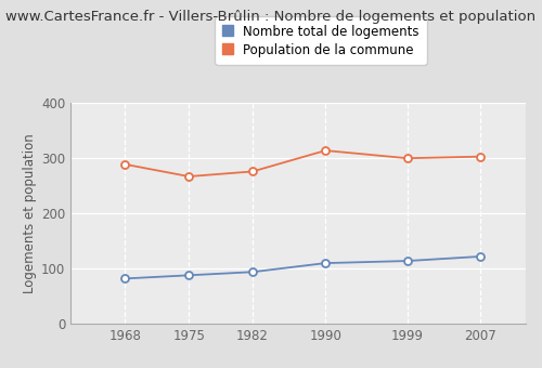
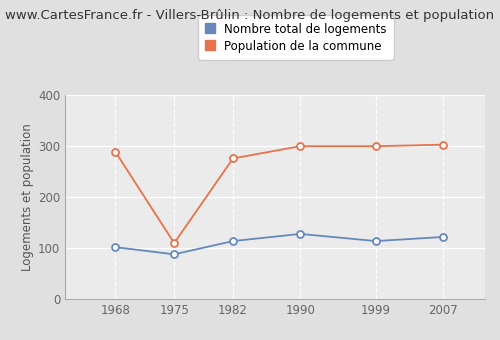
Nombre total de logements/1968: 82 -> 102
Population de la commune/1975: 267 -> 110
Nombre total de logements/1982: 94 -> 114
Nombre total de logements/1990: 110 -> 128
Population de la commune/1990: 314 -> 300
